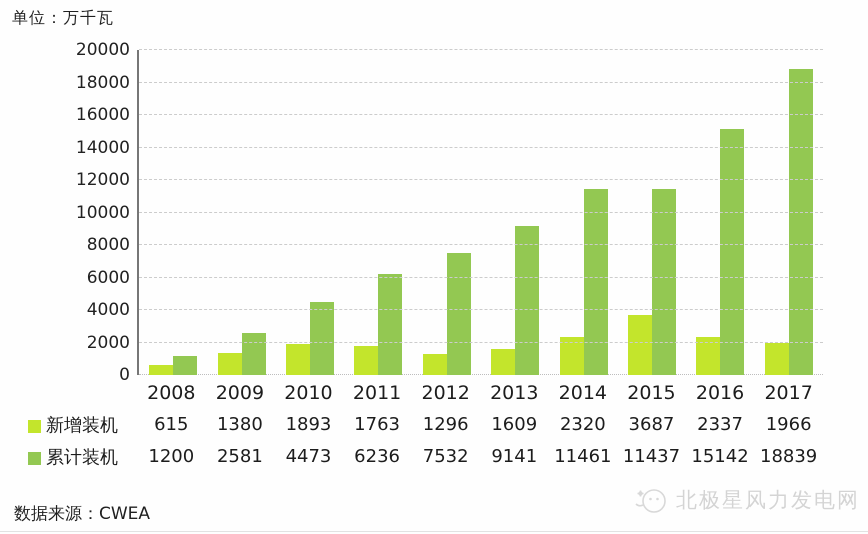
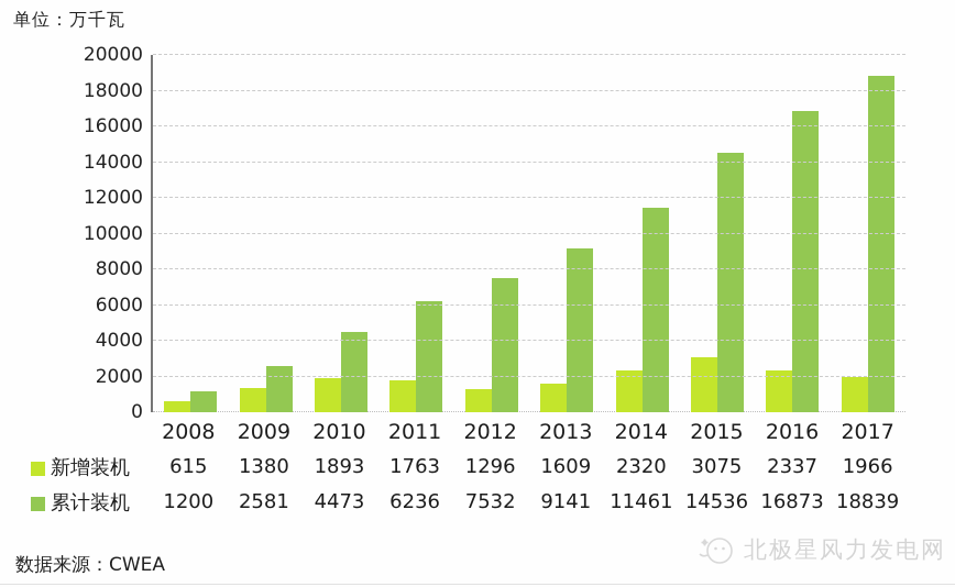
新增装机/2015: 3687 -> 3075
累计装机/2015: 11437 -> 14536
累计装机/2016: 15142 -> 16873
